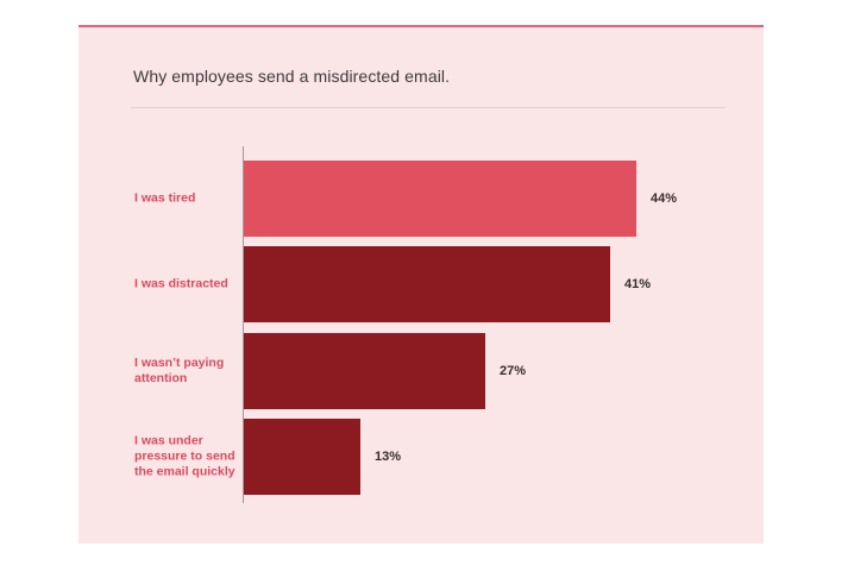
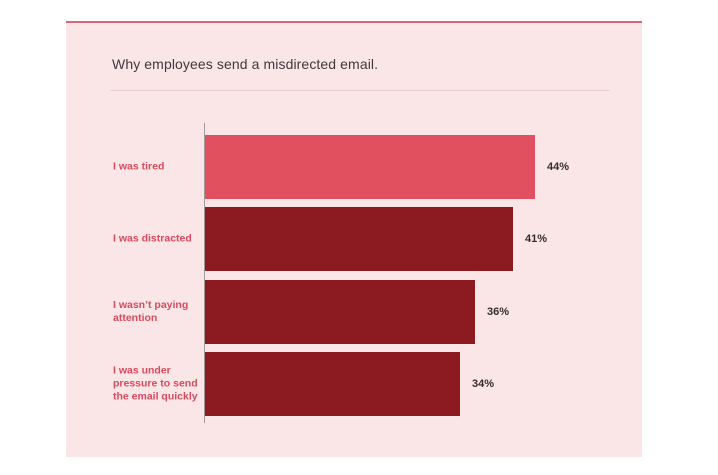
I wasn’t paying attention: 27% -> 36%
I was under pressure to send the email quickly: 13% -> 34%
